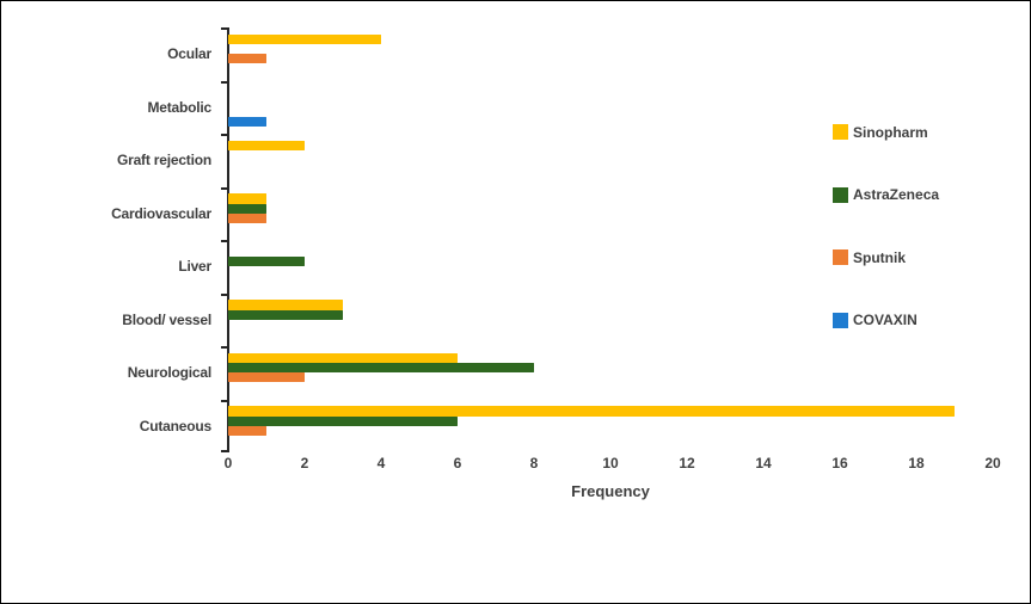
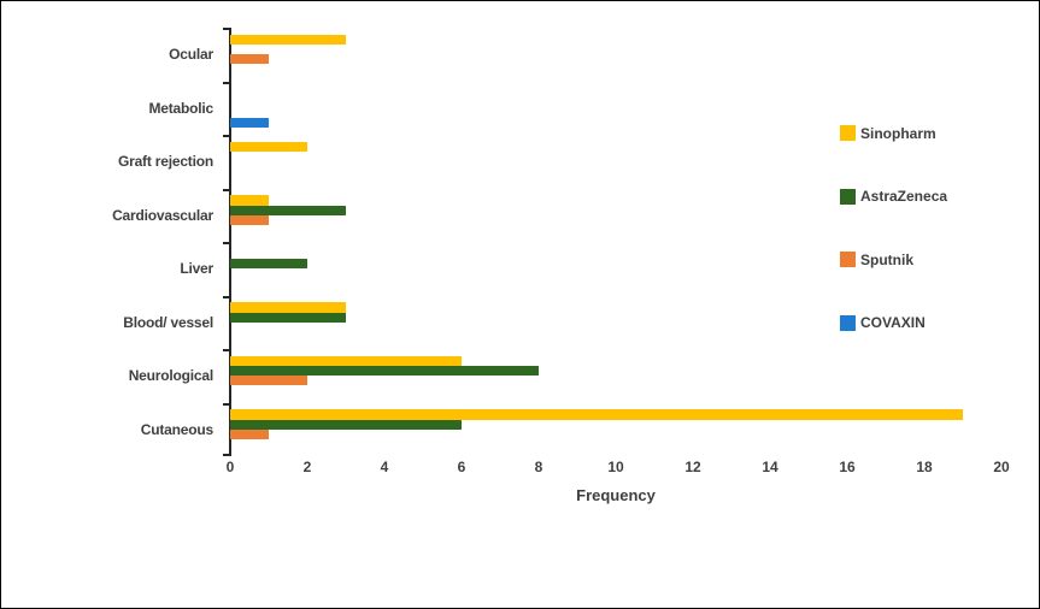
Sinopharm/Ocular: 4 -> 3
AstraZeneca/Cardiovascular: 1 -> 3
